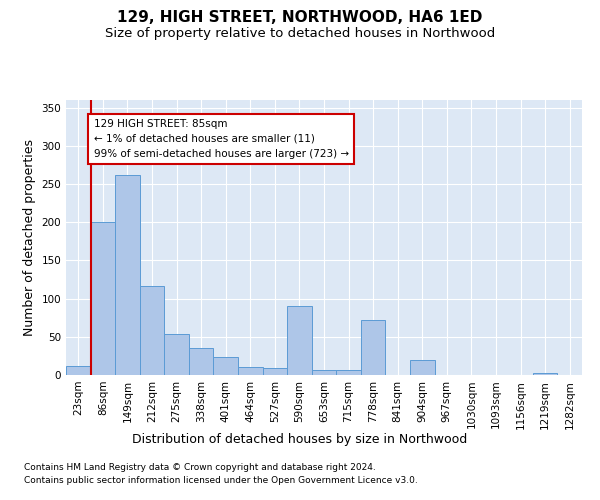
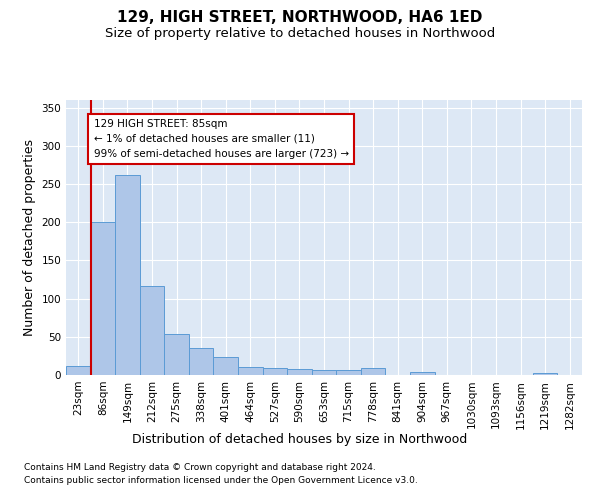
590sqm: 90 -> 8
778sqm: 72 -> 9
904sqm: 20 -> 4
